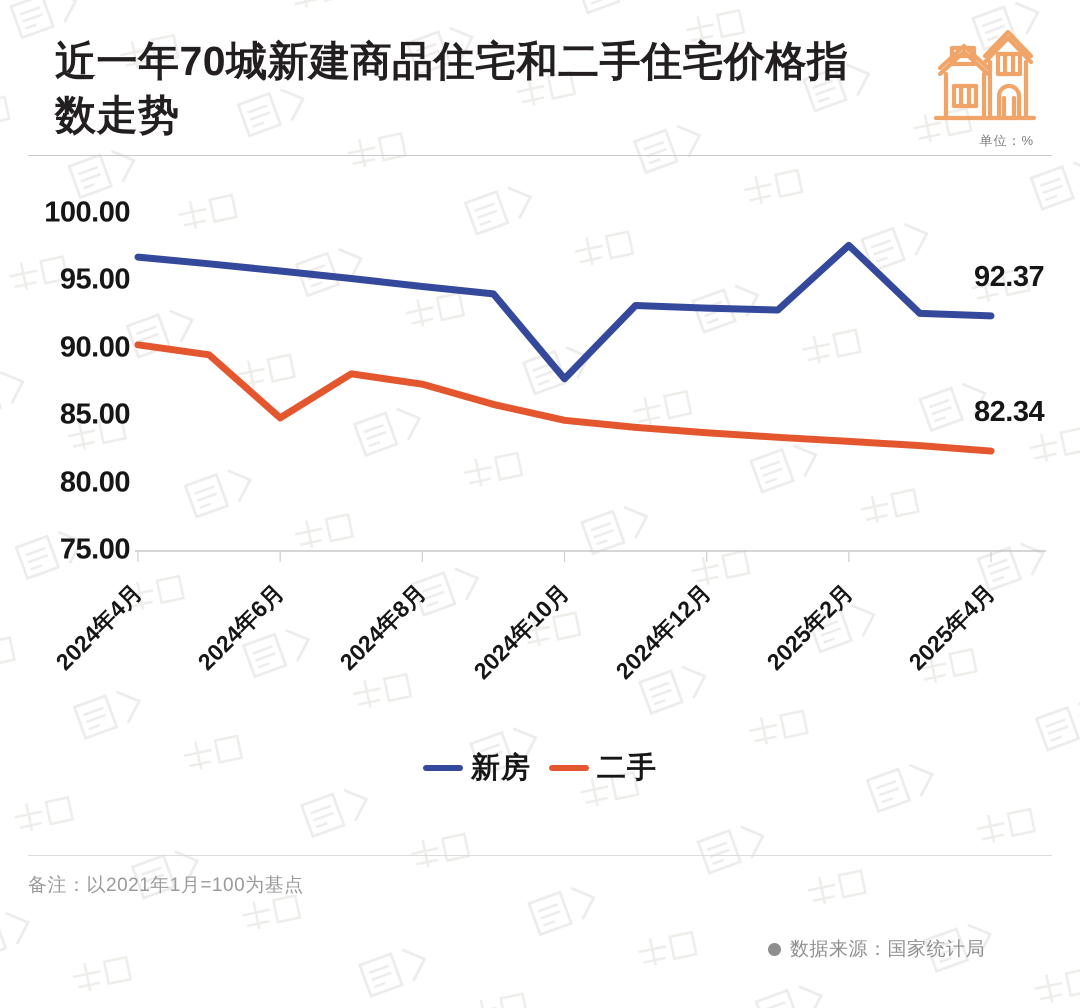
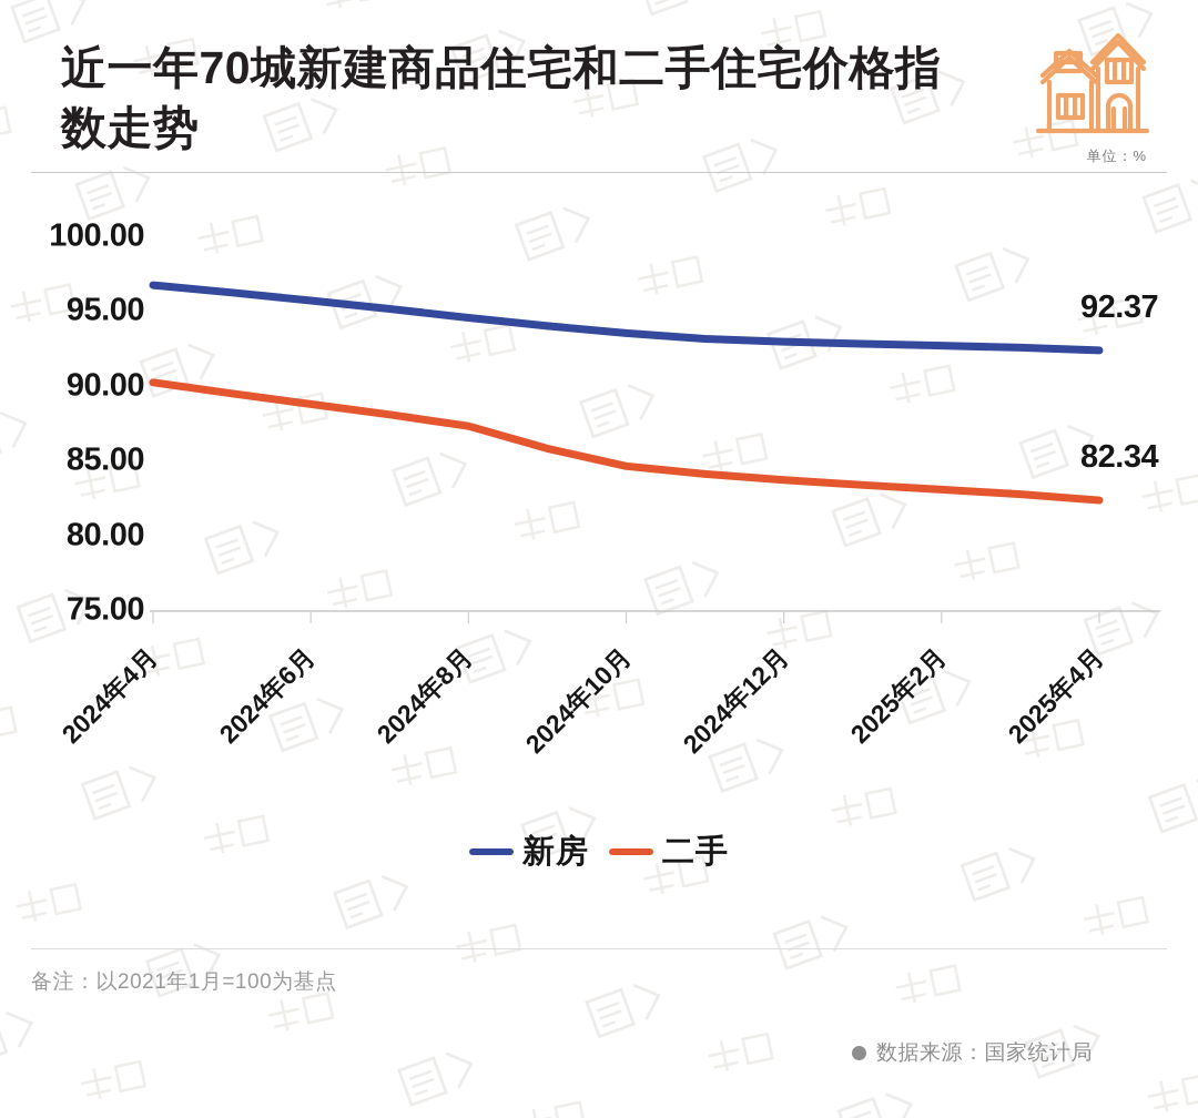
二手/2024年6月: 84.8 -> 88.8
新房/2024年10月: 87.7 -> 93.5
新房/2025年2月: 97.6 -> 92.7
